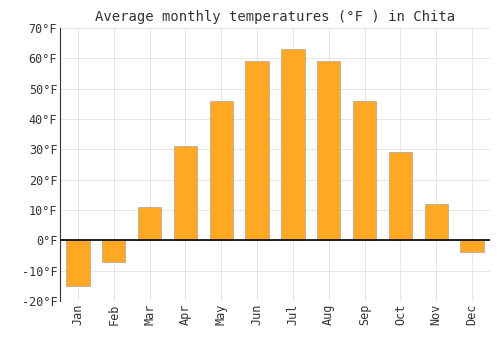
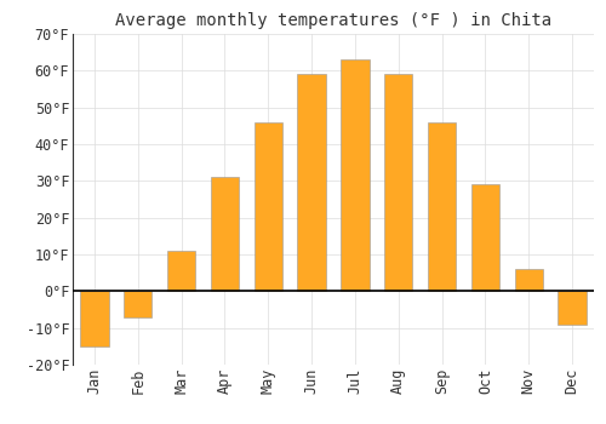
Nov: 12°F -> 6°F
Dec: -4°F -> -9°F
